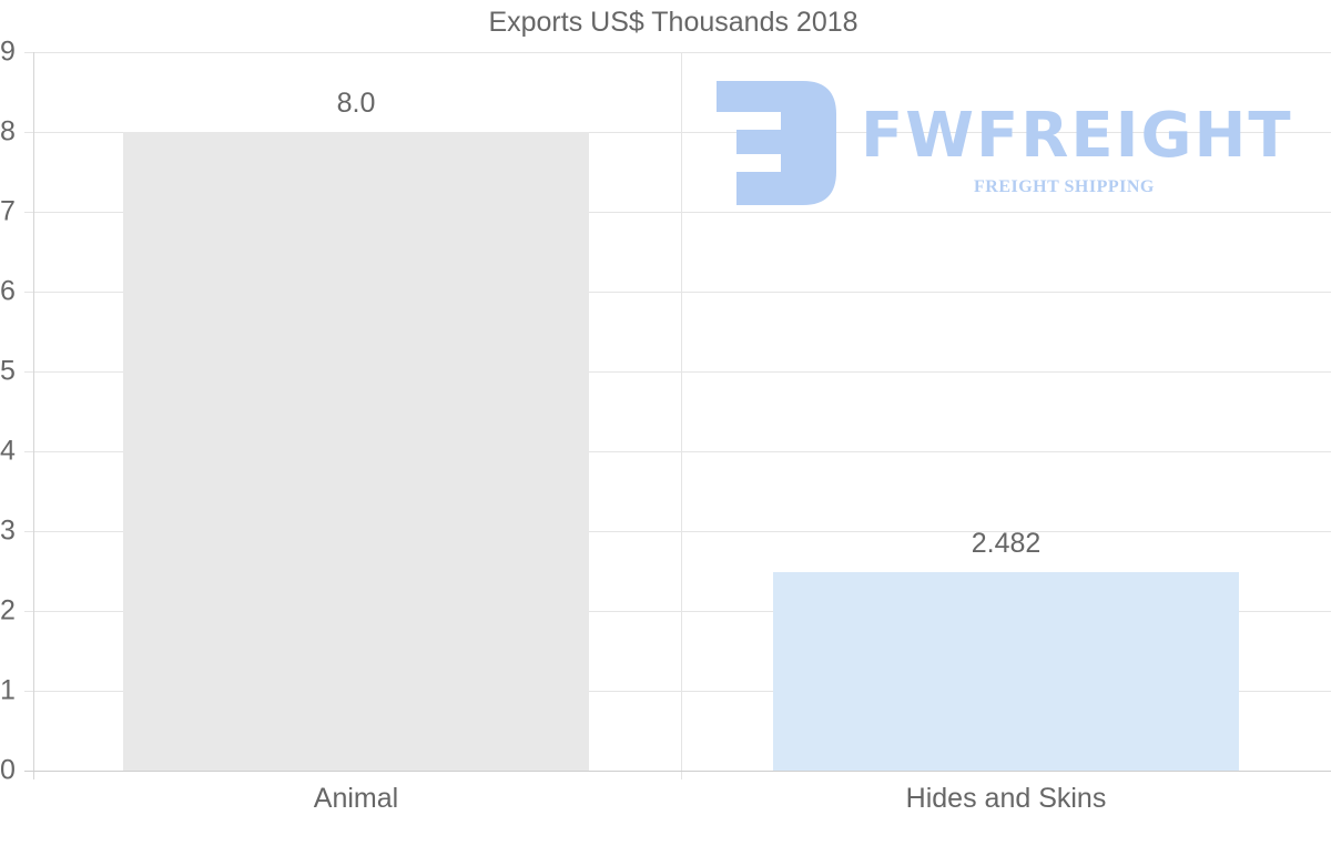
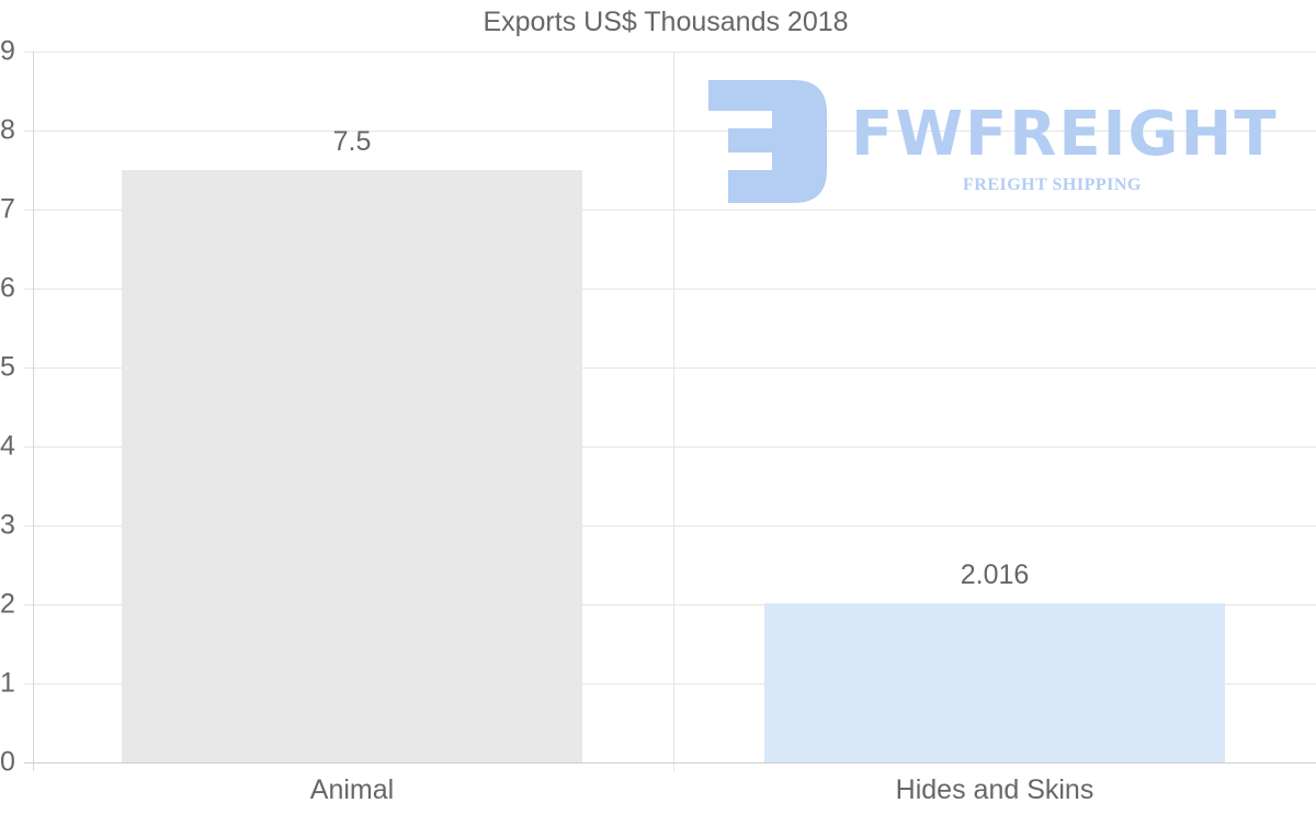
Animal: 8.0 -> 7.5
Hides and Skins: 2.482 -> 2.016
